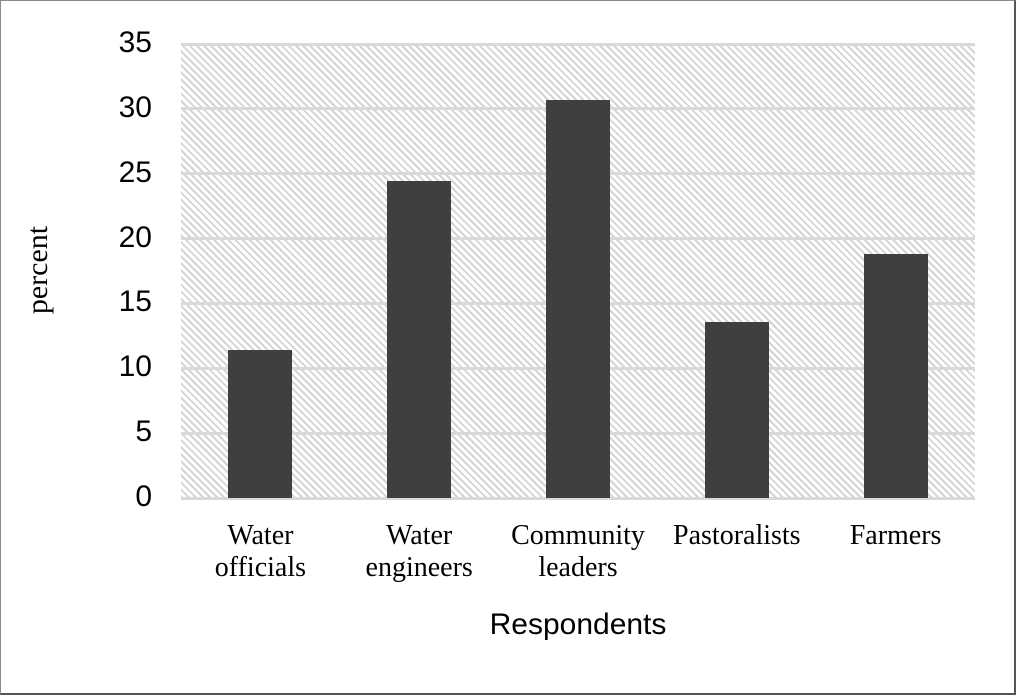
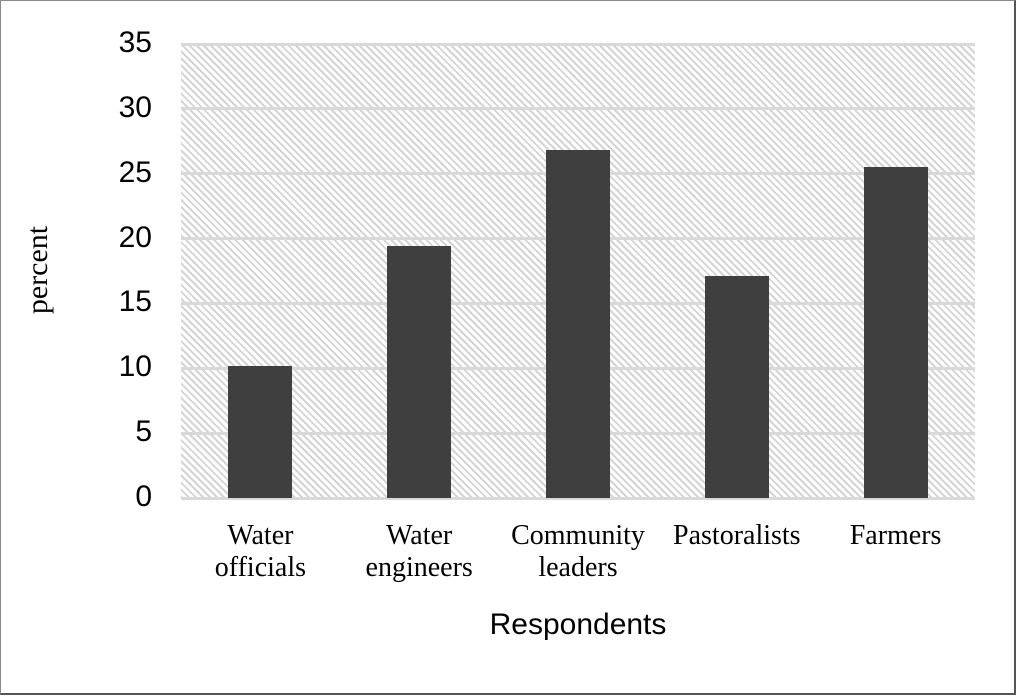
Water officials: 11.4 -> 10.2
Water engineers: 24.4 -> 19.4
Community leaders: 30.7 -> 26.8
Pastoralists: 13.6 -> 17.1
Farmers: 18.8 -> 25.5
